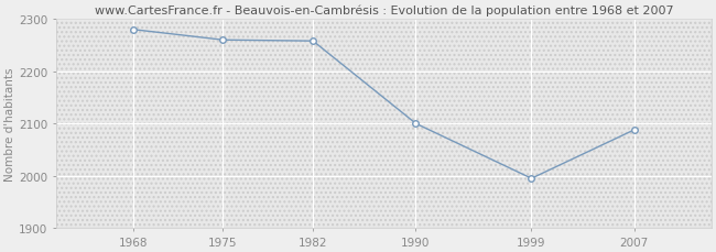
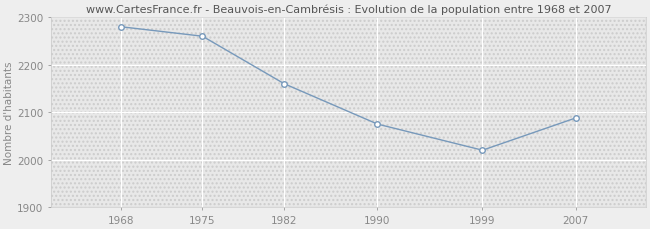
1982: 2258 -> 2160
1990: 2100 -> 2075
1999: 1995 -> 2020
